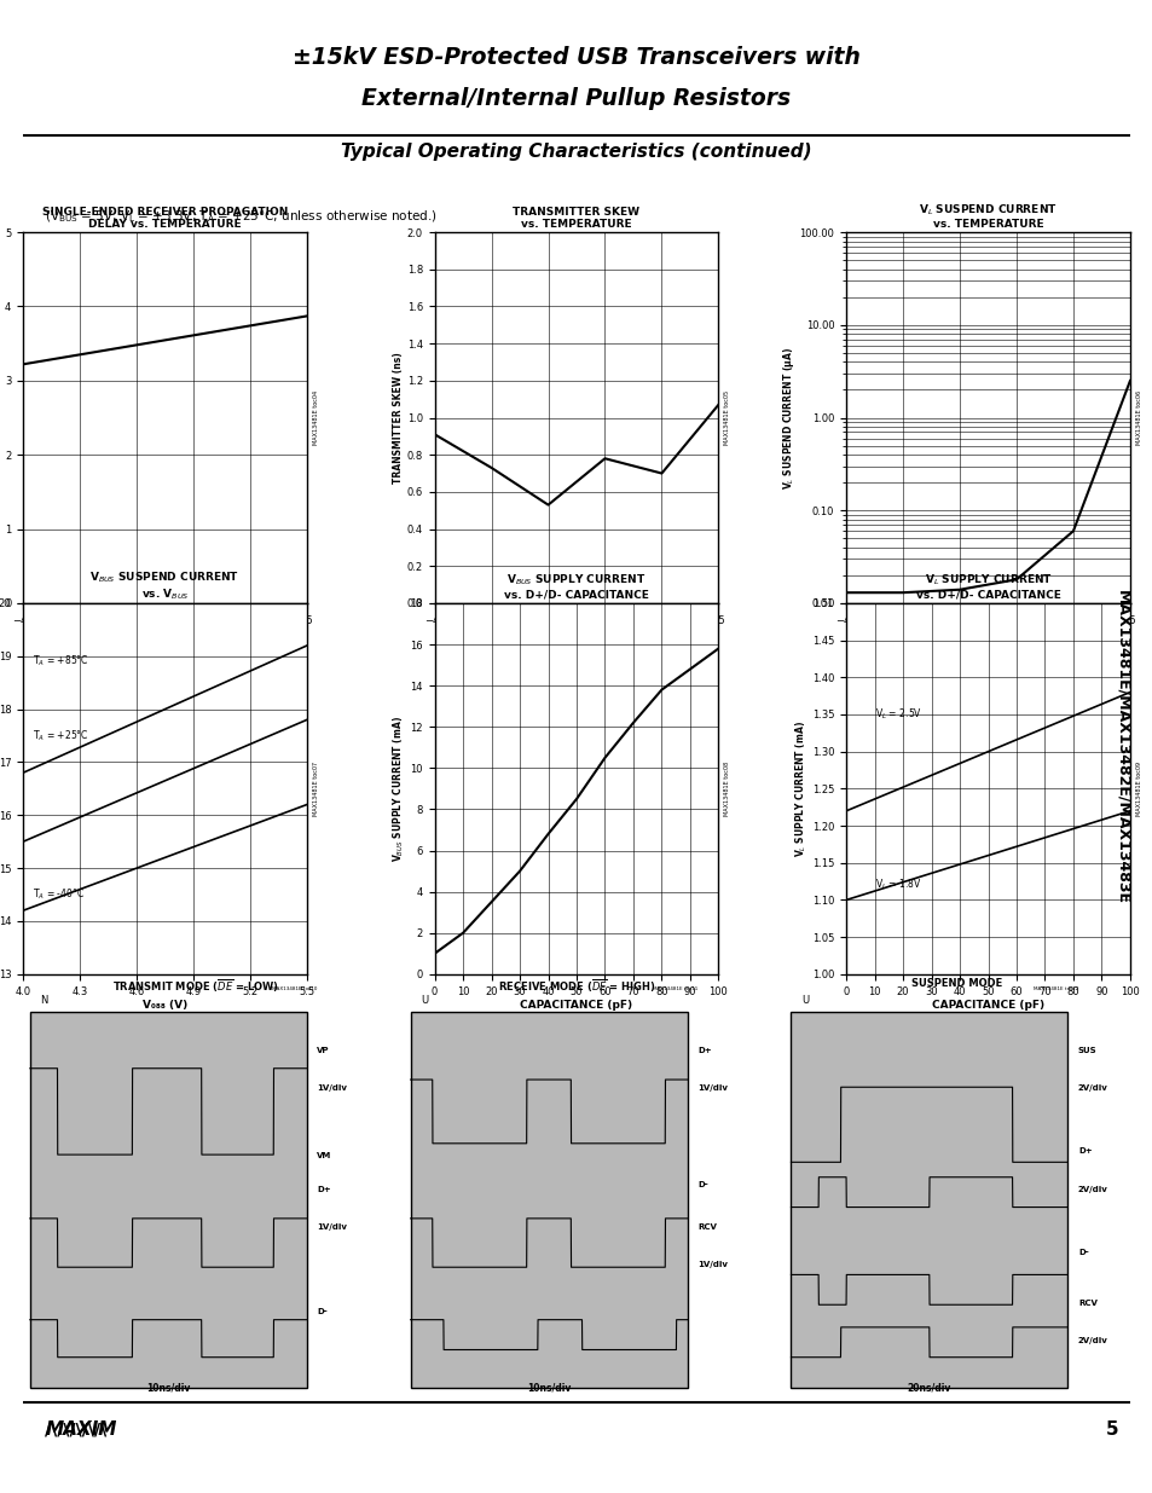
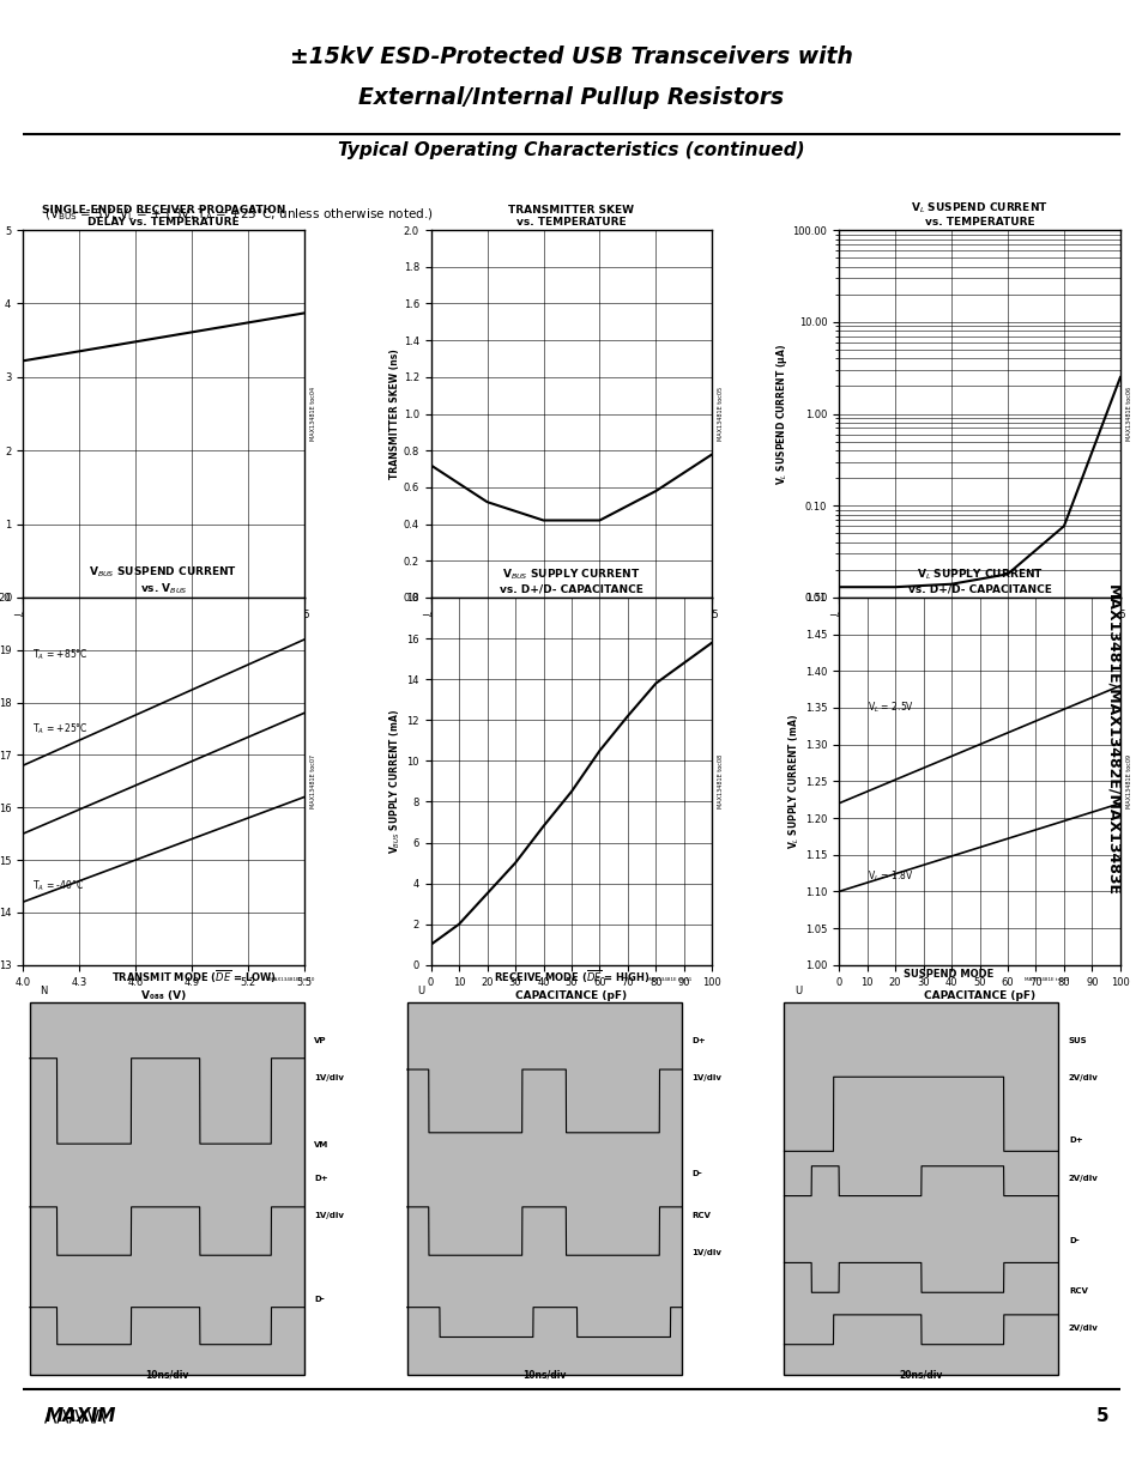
TRANSMITTER SKEW vs. TEMPERATURE/−40: 0.91 -> 0.72
TRANSMITTER SKEW vs. TEMPERATURE/−15: 0.73 -> 0.52
TRANSMITTER SKEW vs. TEMPERATURE/10: 0.53 -> 0.42
TRANSMITTER SKEW vs. TEMPERATURE/35: 0.78 -> 0.42
TRANSMITTER SKEW vs. TEMPERATURE/60: 0.70 -> 0.58
TRANSMITTER SKEW vs. TEMPERATURE/85: 1.07 -> 0.78
